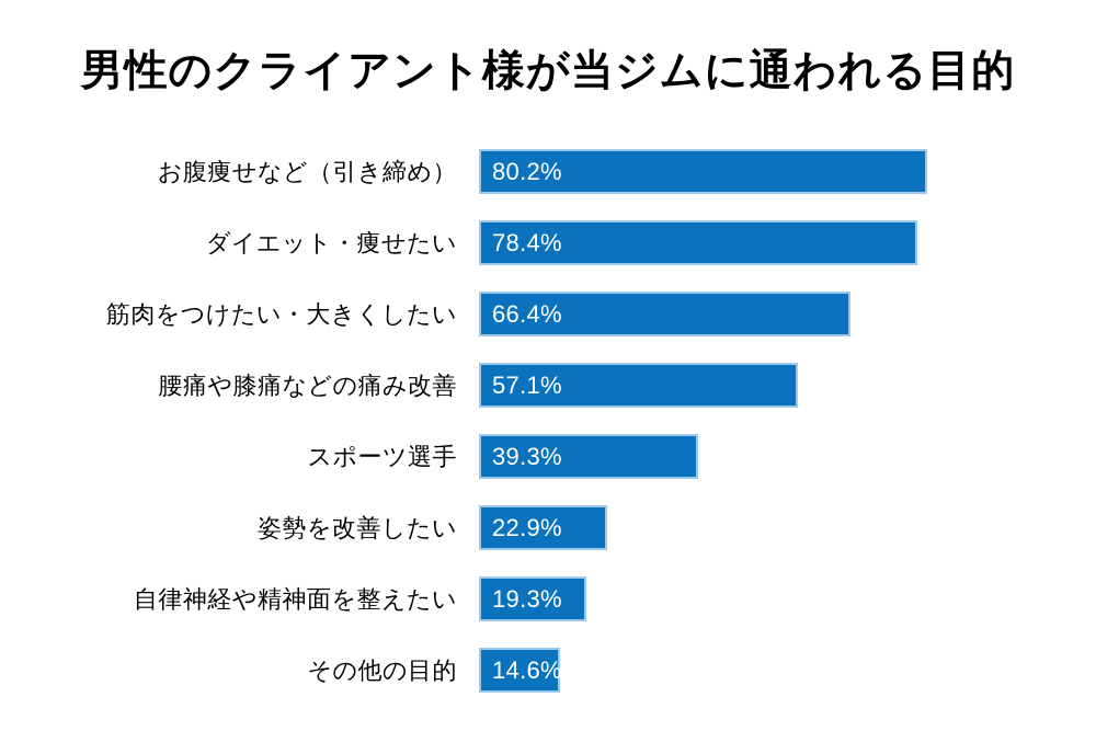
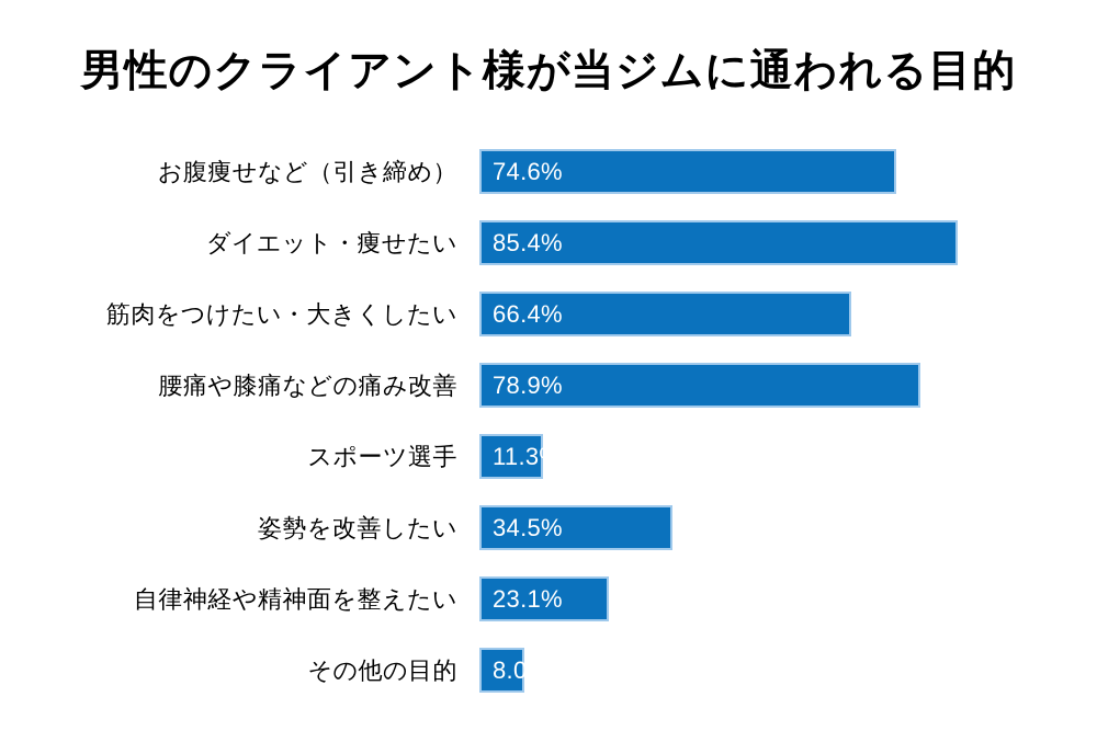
お腹痩せなど（引き締め）: 80.2% -> 74.6%
ダイエット・痩せたい: 78.4% -> 85.4%
腰痛や膝痛などの痛み改善: 57.1% -> 78.9%
スポーツ選手: 39.3% -> 11.3%
姿勢を改善したい: 22.9% -> 34.5%
自律神経や精神面を整えたい: 19.3% -> 23.1%
その他の目的: 14.6% -> 8.0%
